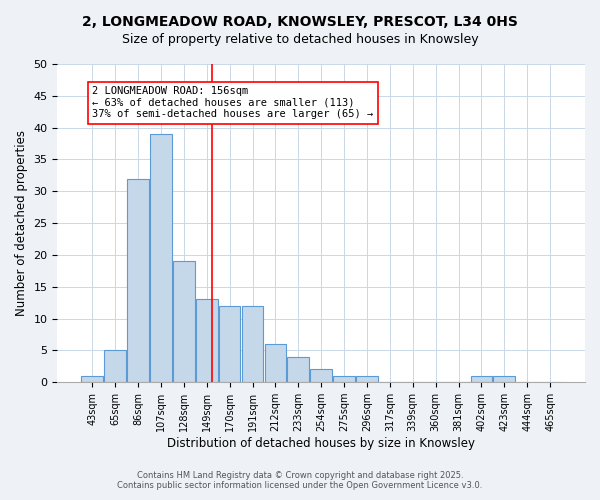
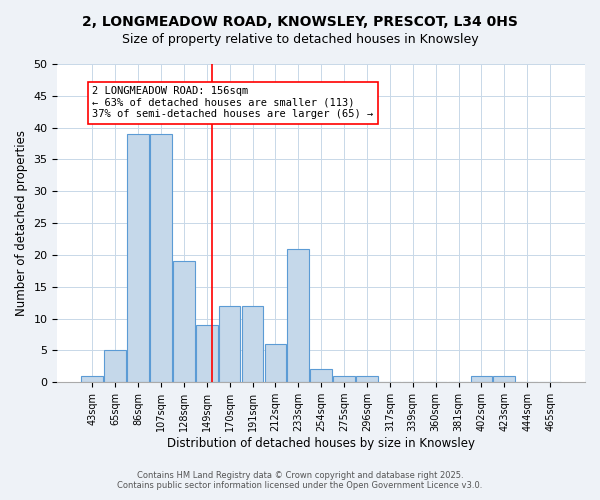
86sqm: 32 -> 39
149sqm: 13 -> 9
233sqm: 4 -> 21
